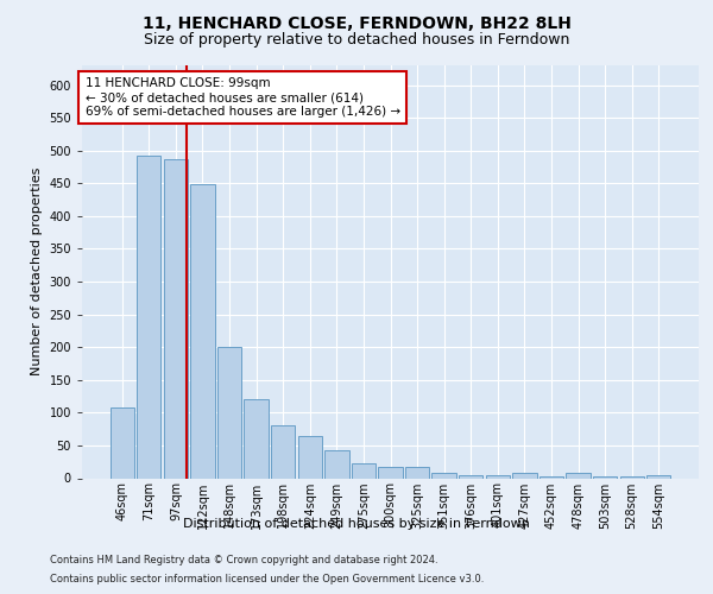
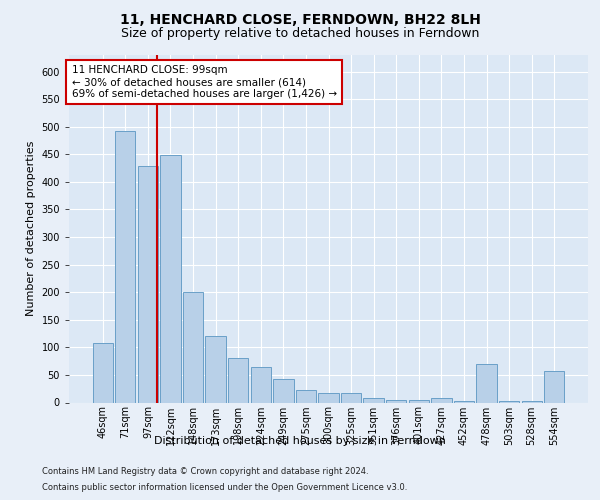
97sqm: 487 -> 428
478sqm: 8 -> 70
554sqm: 5 -> 58
